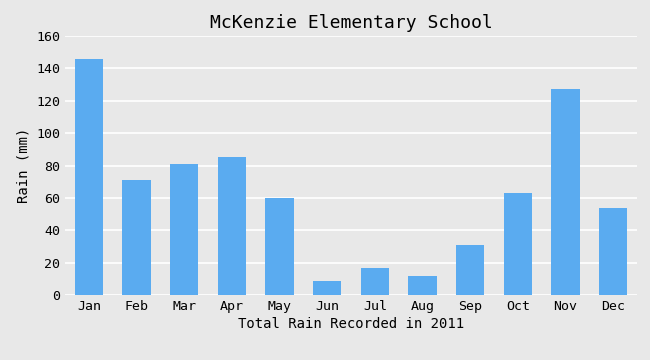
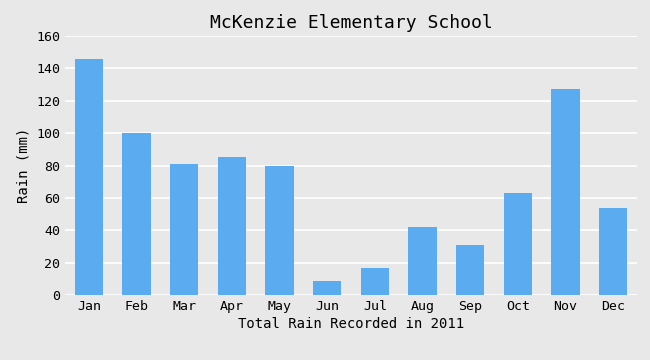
Feb: 71 -> 100
May: 60 -> 80
Aug: 12 -> 42
